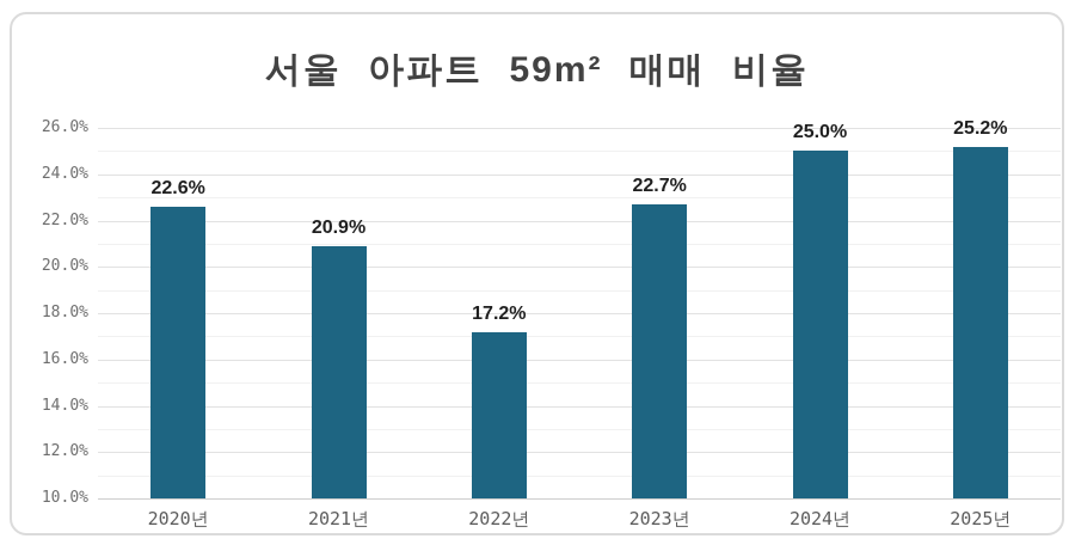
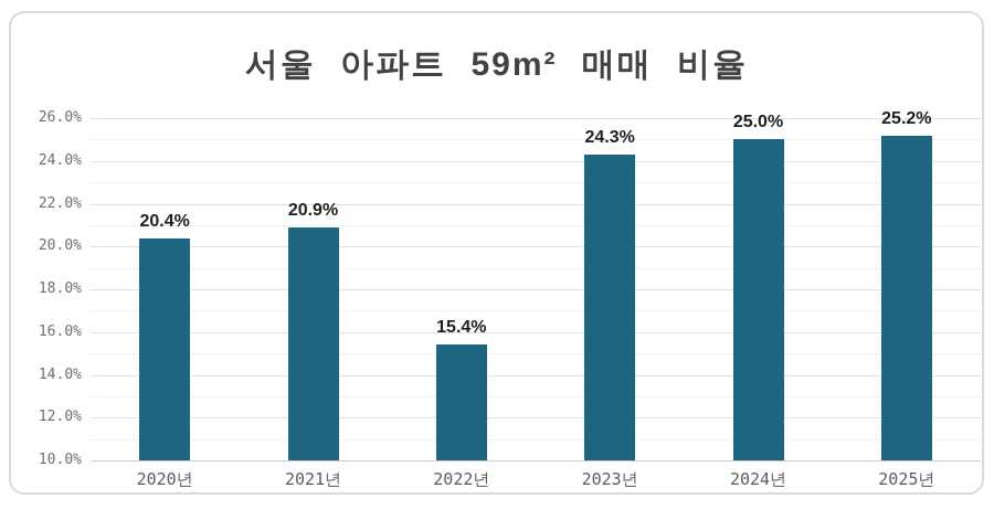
2020년: 22.6% -> 20.4%
2022년: 17.2% -> 15.4%
2023년: 22.7% -> 24.3%
